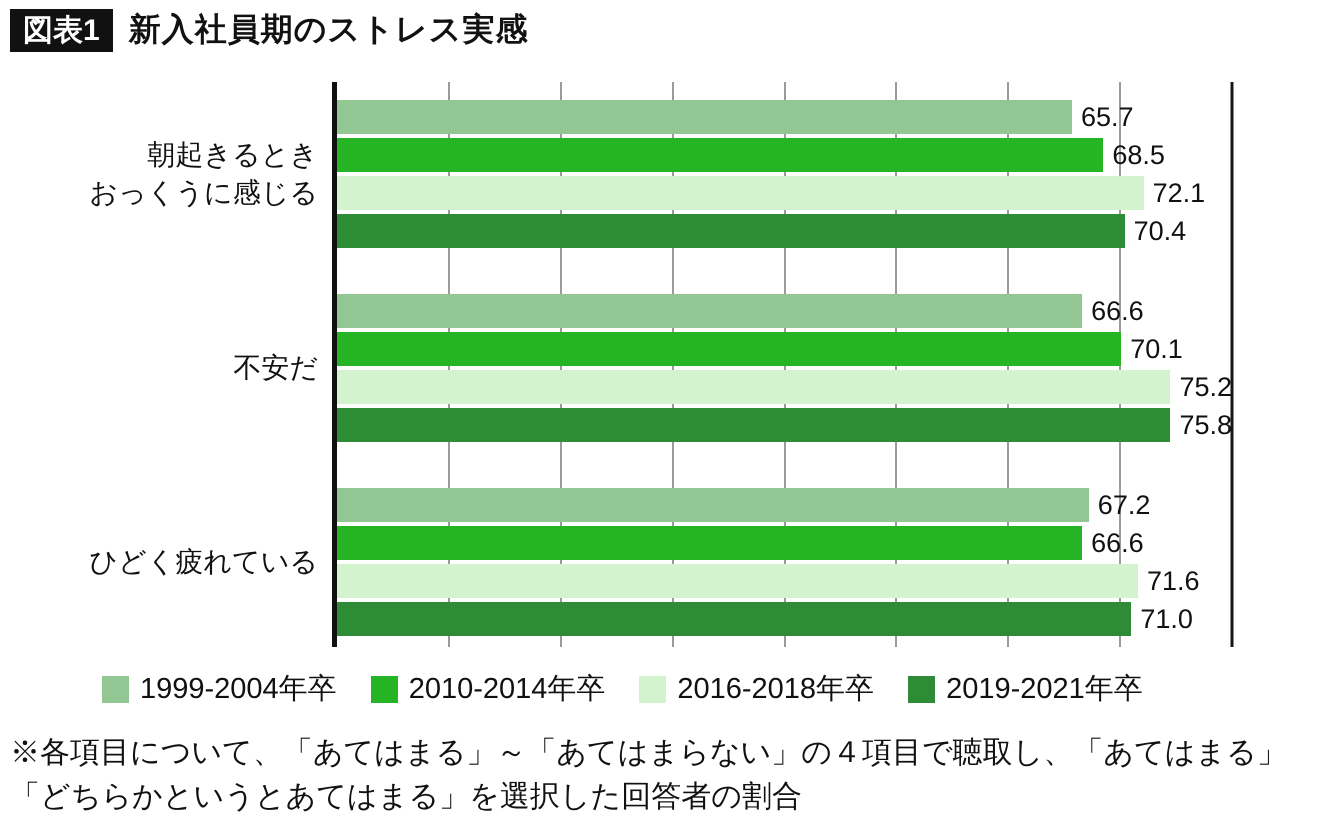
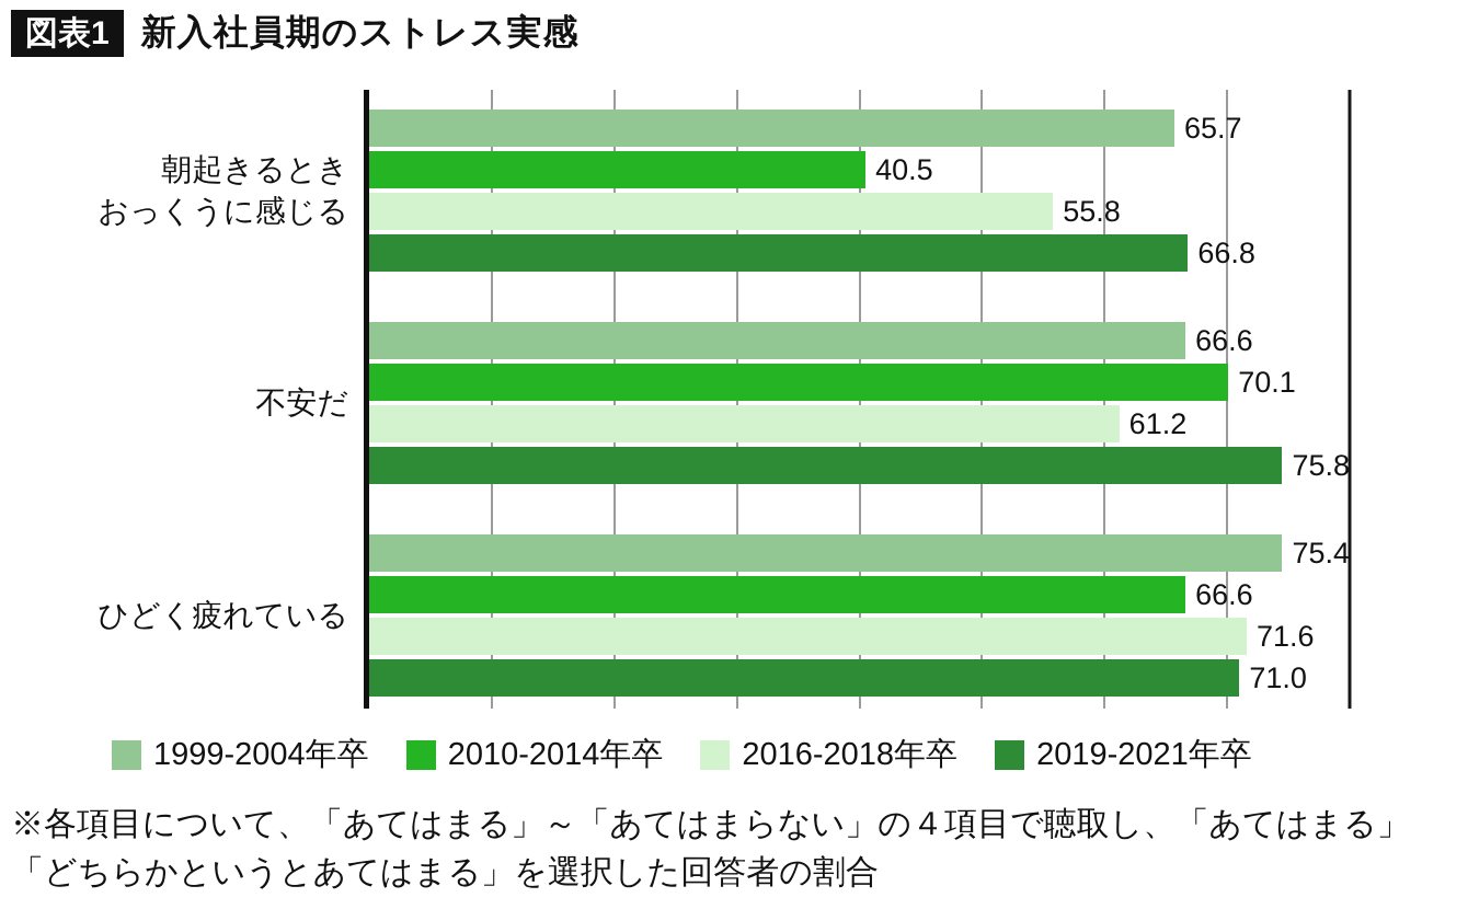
2010-2014年卒/朝起きるとき おっくうに感じる: 68.5 -> 40.5
2016-2018年卒/朝起きるとき おっくうに感じる: 72.1 -> 55.8
2019-2021年卒/朝起きるとき おっくうに感じる: 70.4 -> 66.8
2016-2018年卒/不安だ: 75.2 -> 61.2
1999-2004年卒/ひどく疲れている: 67.2 -> 75.4
